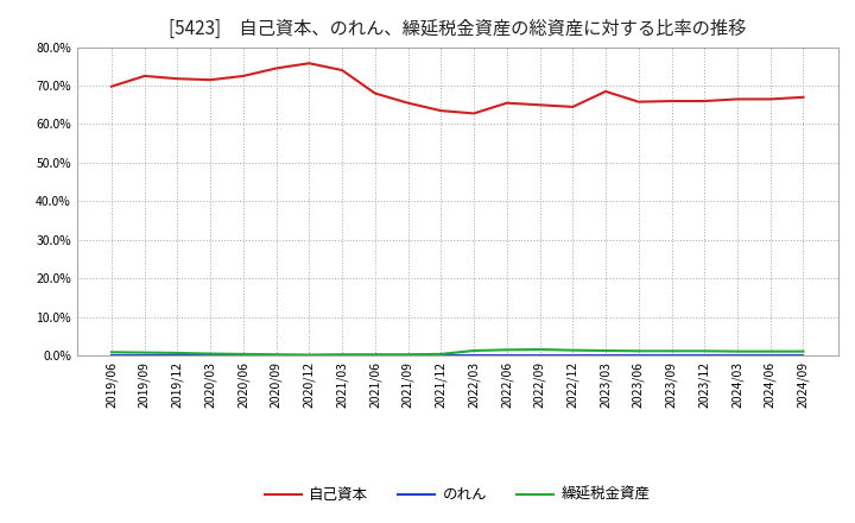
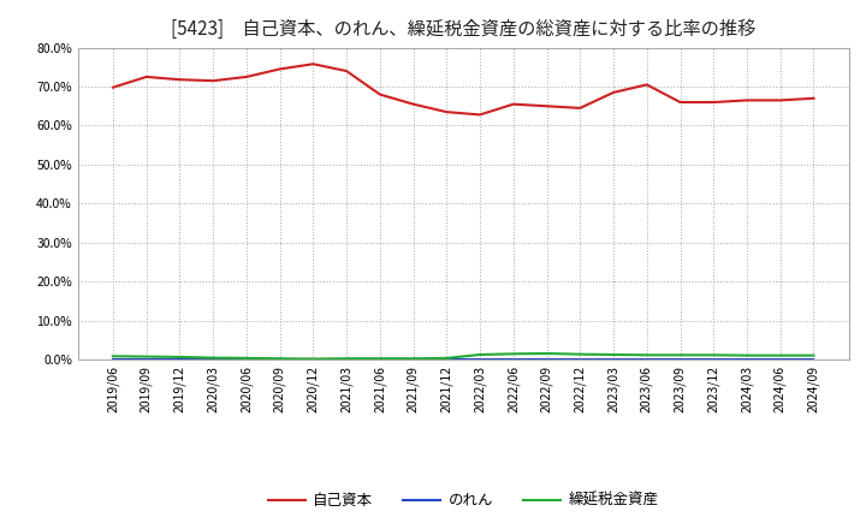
自己資本/2023/06: 65.8% -> 70.5%
